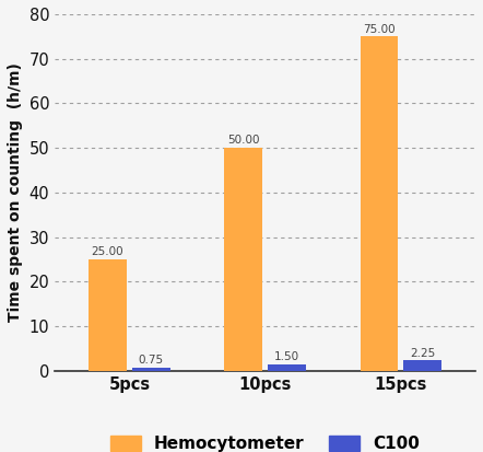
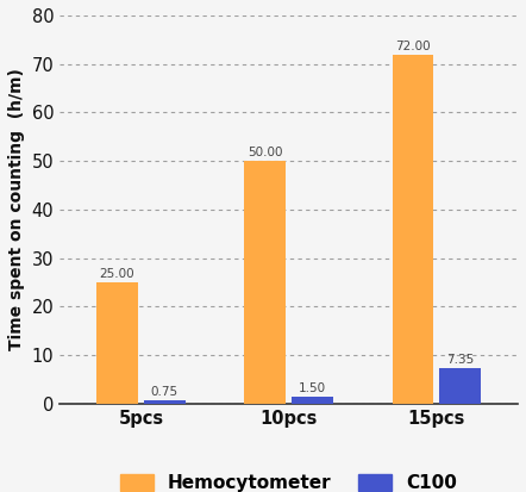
Hemocytometer/15pcs: 75.00 -> 72.00
C100/15pcs: 2.25 -> 7.35
